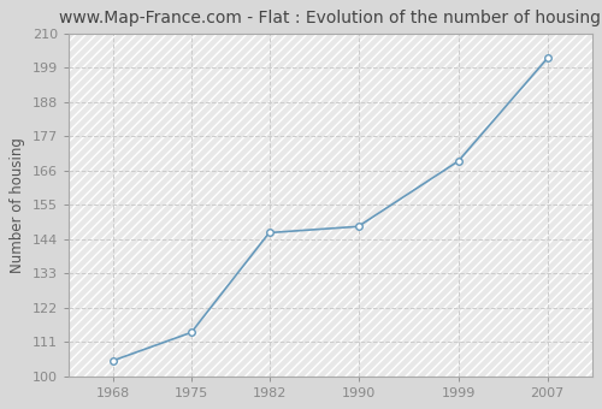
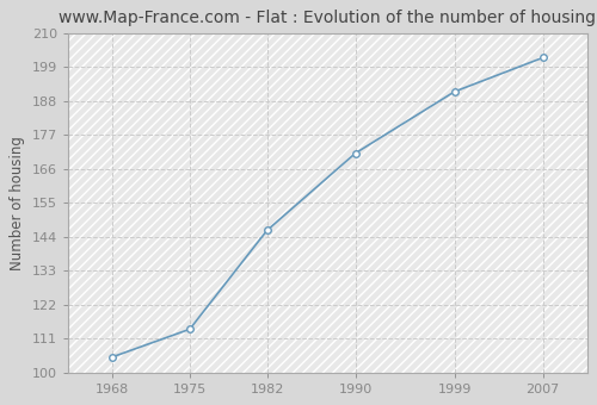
1990: 148 -> 171
1999: 169 -> 191
